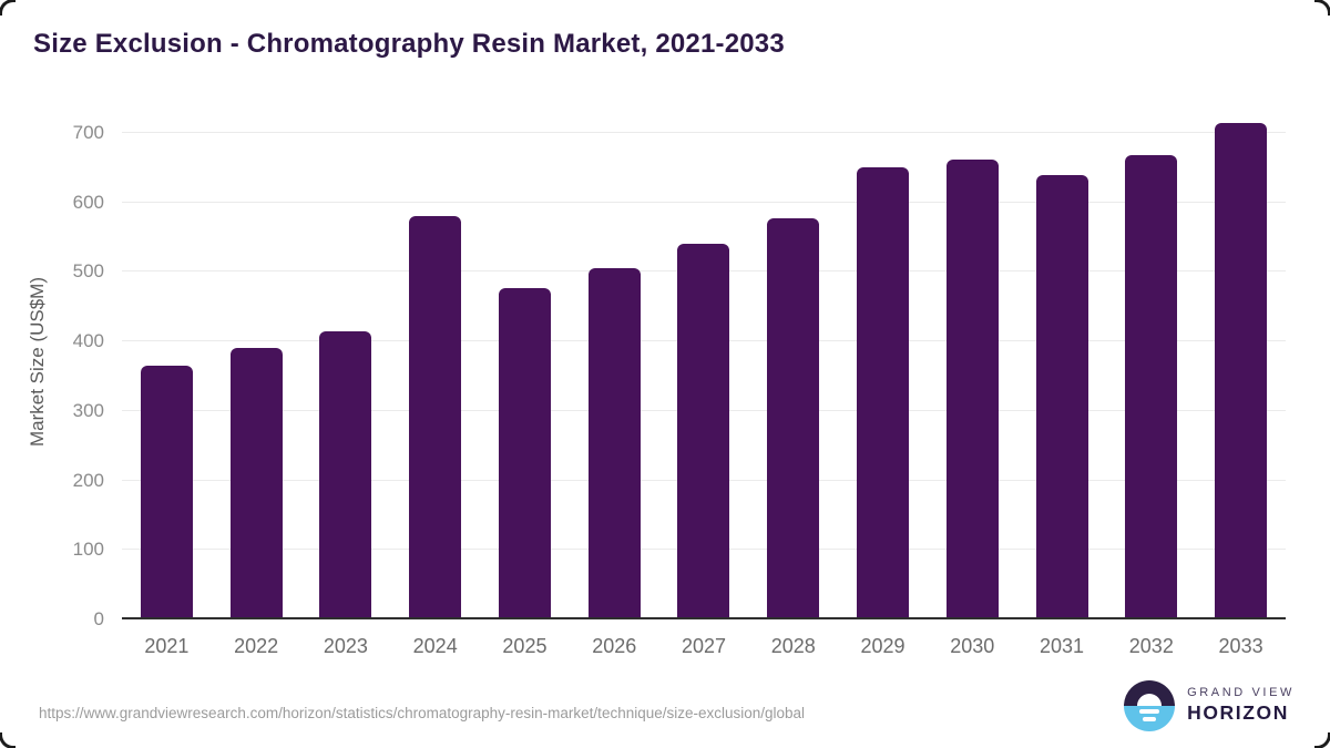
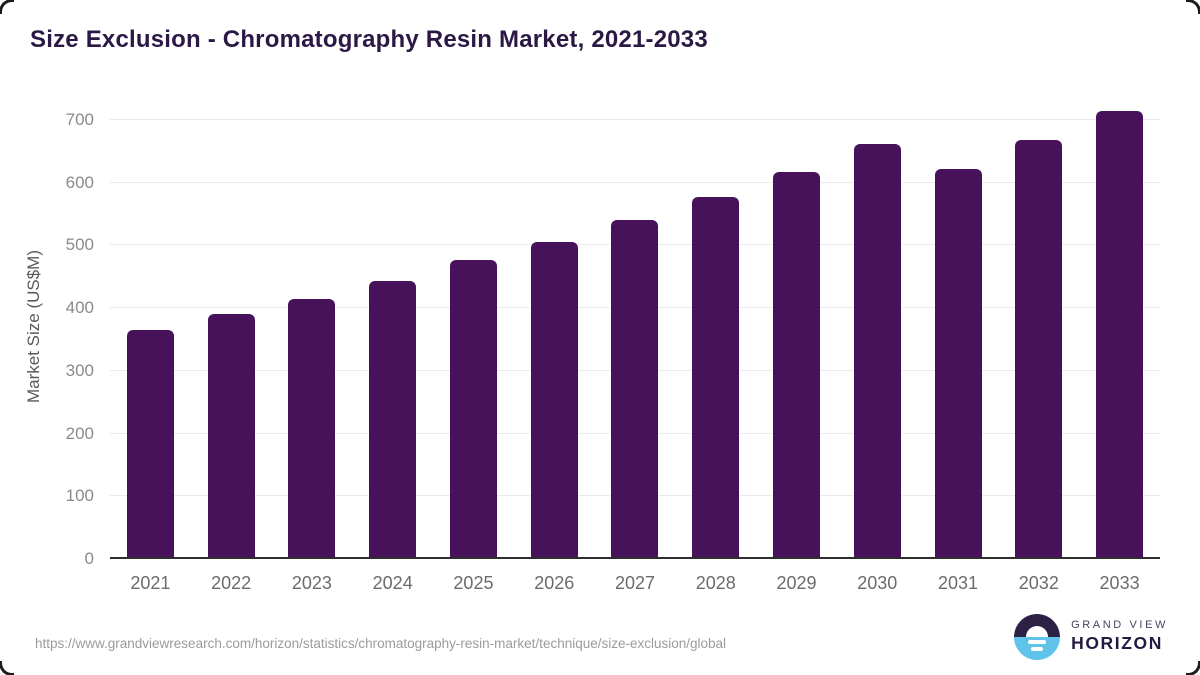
2024: 580 -> 440
2029: 650 -> 620
2031: 640 -> 620
